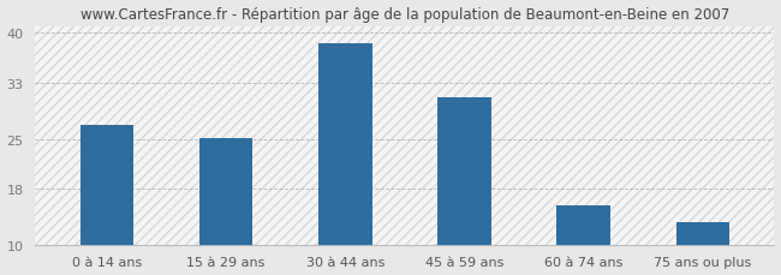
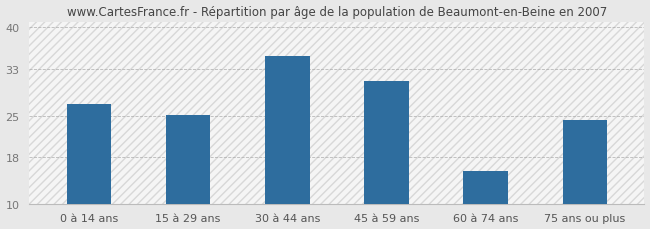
30 à 44 ans: 38.5 -> 35.2
75 ans ou plus: 13.2 -> 24.2
